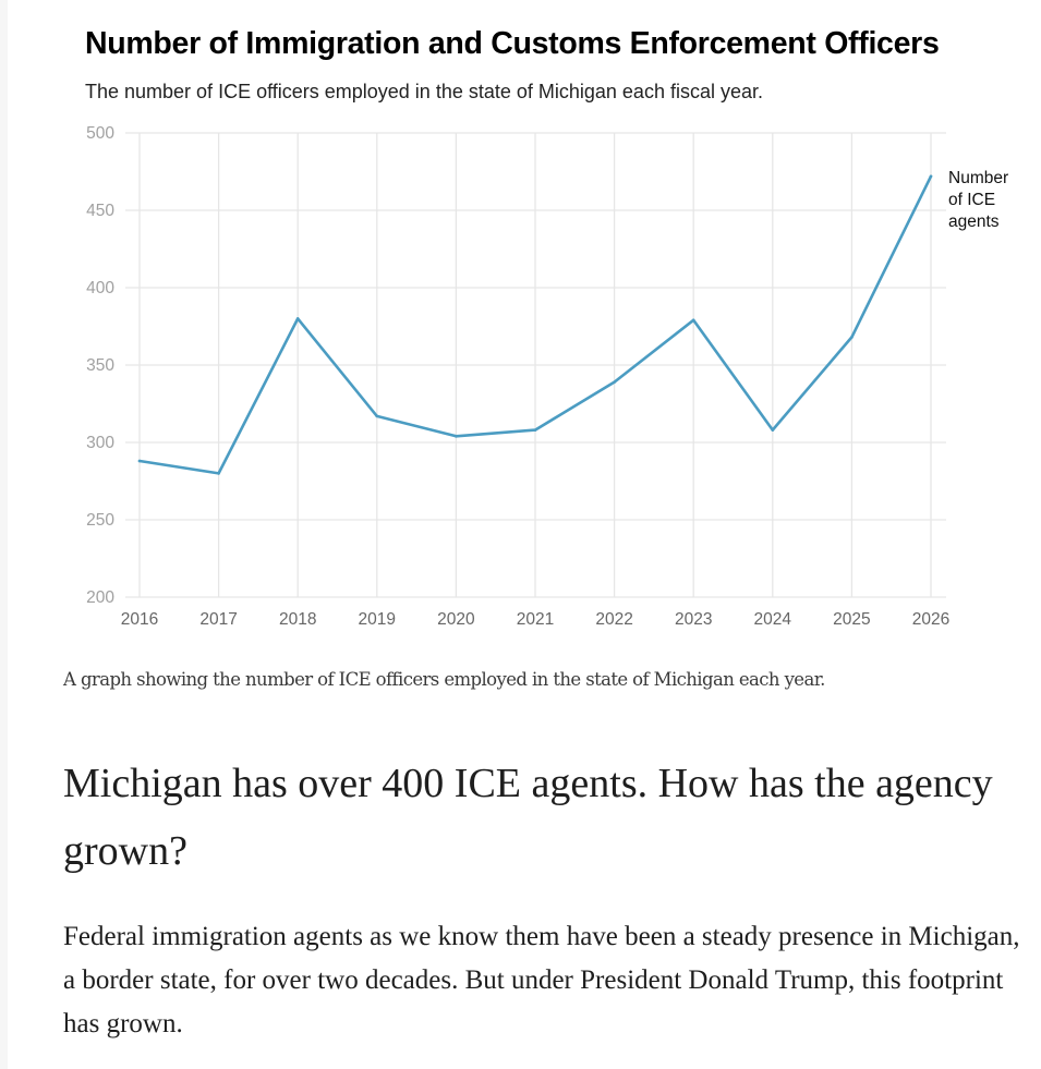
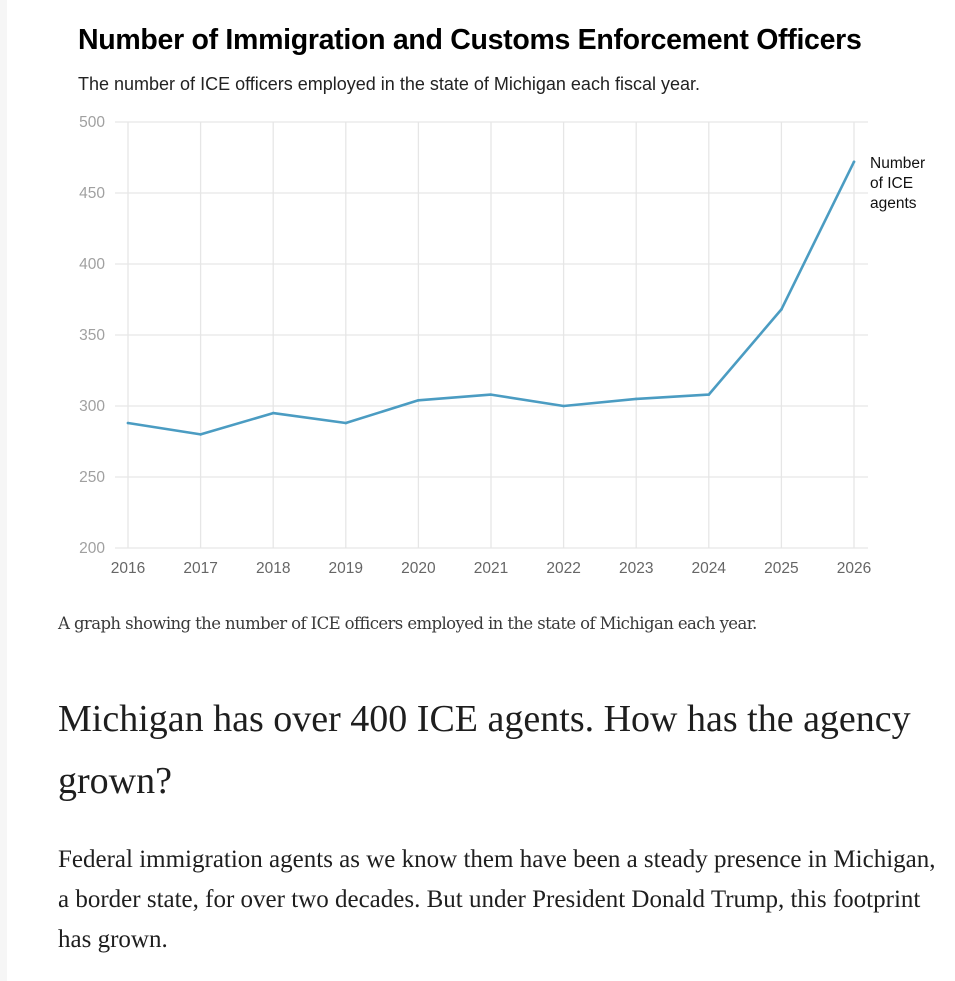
2018: 380 -> 295
2019: 317 -> 288
2022: 339 -> 300
2023: 379 -> 305
